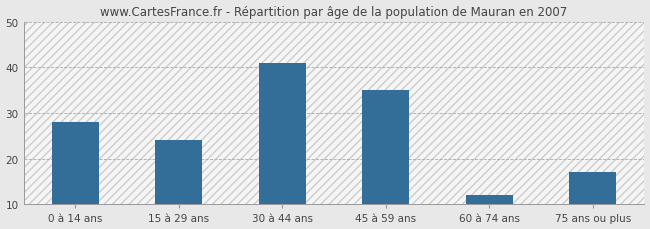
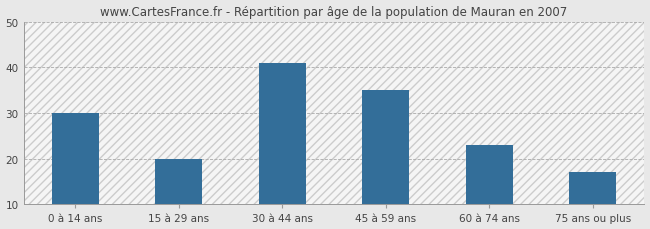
0 à 14 ans: 28 -> 30
15 à 29 ans: 24 -> 20
60 à 74 ans: 12 -> 23
